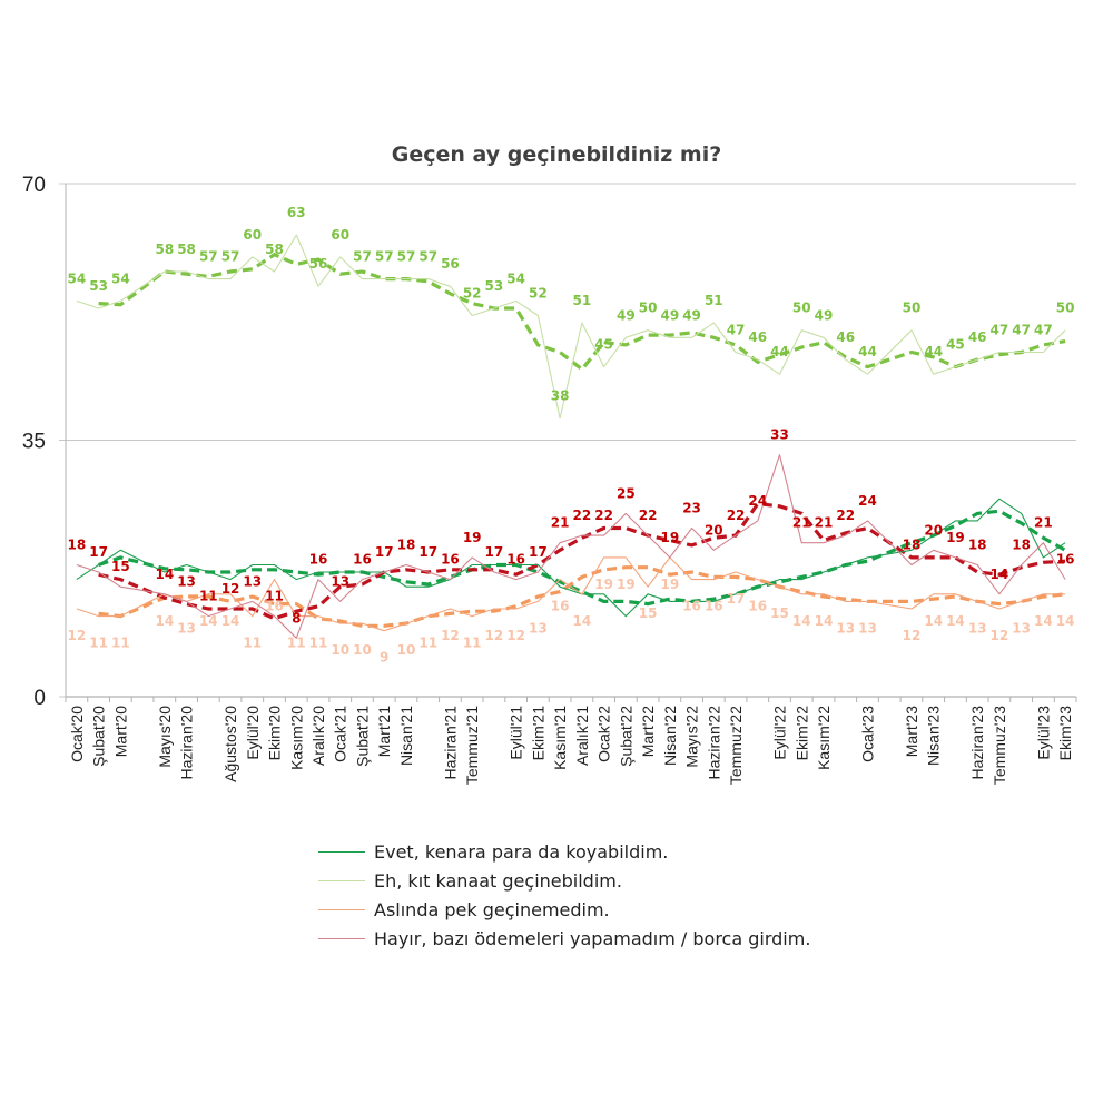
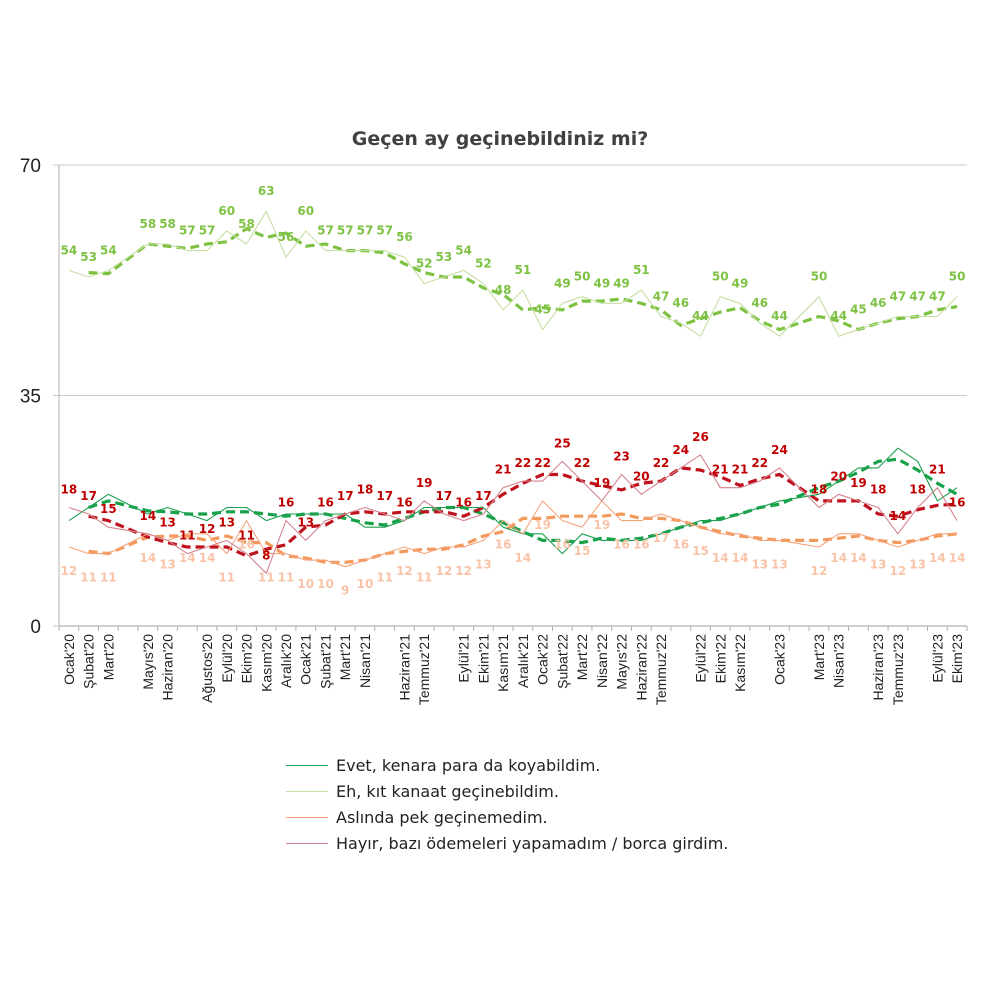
Eh, kıt kanaat geçinebildim./Kasım'21: 38 -> 48
Aslında pek geçinemedim./Şubat'22: 19 -> 16
Hayır, bazı ödemeleri yapamadım / borca girdim./Eylül'22: 33 -> 26
